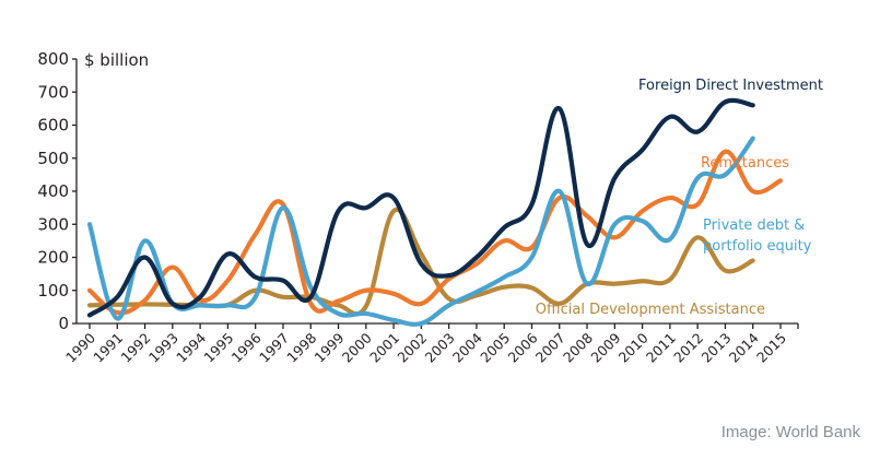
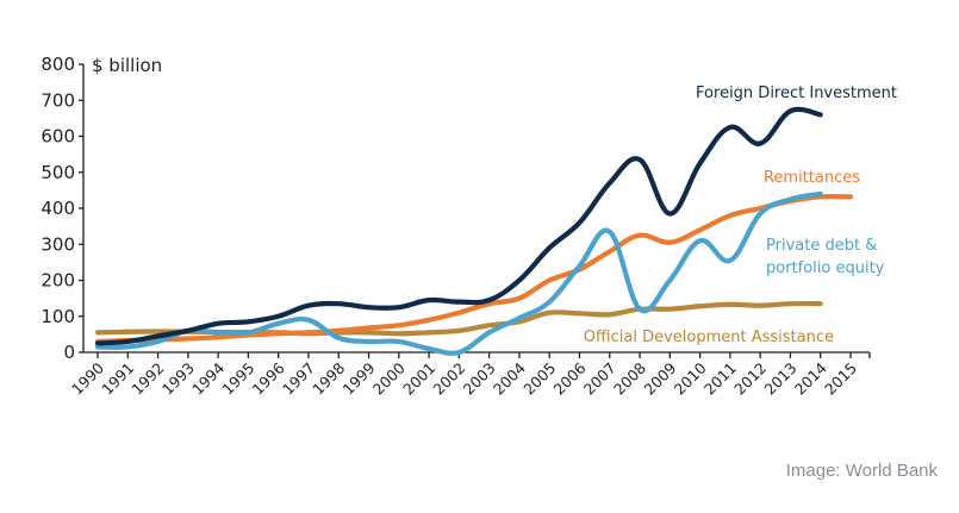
Remittances/1990: 100 -> 30
Private debt & portfolio equity/1990: 300 -> 20
Foreign Direct Investment/1991: 80 -> 30
Foreign Direct Investment/1992: 200 -> 40
Remittances/1992: 70 -> 40
Private debt & portfolio equity/1992: 250 -> 30
Remittances/1993: 170 -> 40
Remittances/1994: 70 -> 40
Foreign Direct Investment/1995: 210 -> 80
Remittances/1995: 130 -> 50
Foreign Direct Investment/1996: 140 -> 100
Remittances/1996: 270 -> 50
Official Development Assistance/1996: 100 -> 60
Remittances/1997: 360 -> 60
Private debt & portfolio equity/1997: 350 -> 90
Official Development Assistance/1997: 80 -> 50
Foreign Direct Investment/1998: 80 -> 140
Private debt & portfolio equity/1998: 110 -> 40
Official Development Assistance/1998: 80 -> 60
Foreign Direct Investment/1999: 340 -> 120
Foreign Direct Investment/2000: 350 -> 120
Remittances/2000: 100 -> 80
Foreign Direct Investment/2001: 380 -> 140
Official Development Assistance/2001: 340 -> 60
Foreign Direct Investment/2002: 180 -> 140
Remittances/2002: 60 -> 110
Official Development Assistance/2002: 210 -> 60
Remittances/2004: 180 -> 150
Remittances/2005: 250 -> 200
Private debt & portfolio equity/2006: 200 -> 240
Foreign Direct Investment/2007: 650 -> 470
Remittances/2007: 380 -> 280
Private debt & portfolio equity/2007: 400 -> 340
Official Development Assistance/2007: 60 -> 100
Foreign Direct Investment/2008: 240 -> 540
Foreign Direct Investment/2009: 440 -> 380
Remittances/2009: 260 -> 300
Private debt & portfolio equity/2009: 300 -> 200
Remittances/2012: 360 -> 400
Private debt & portfolio equity/2012: 440 -> 380
Official Development Assistance/2012: 260 -> 130
Remittances/2013: 520 -> 420
Private debt & portfolio equity/2013: 450 -> 420
Official Development Assistance/2013: 160 -> 140
Remittances/2014: 400 -> 430
Private debt & portfolio equity/2014: 560 -> 440
Official Development Assistance/2014: 190 -> 140
